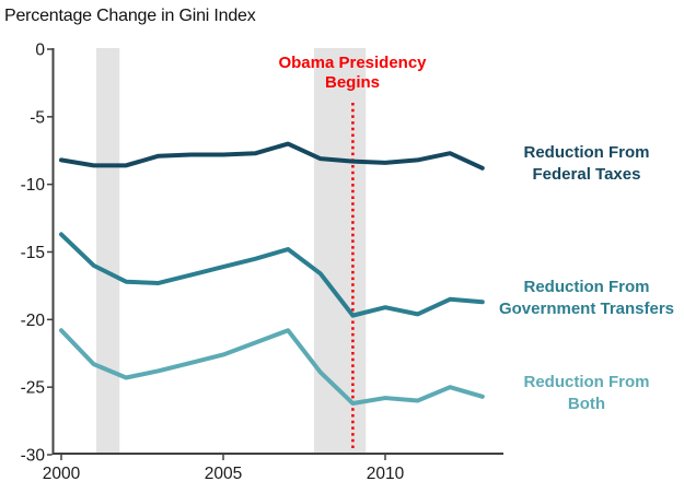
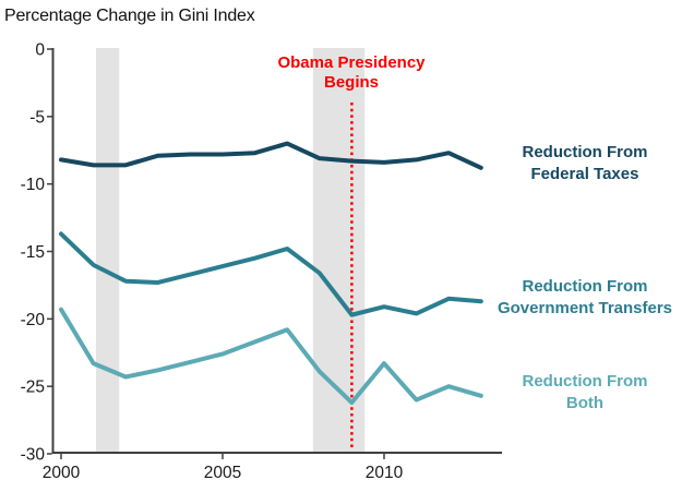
Reduction From Both/2000: -20.8 -> -19.3
Reduction From Both/2010: -25.8 -> -23.3
